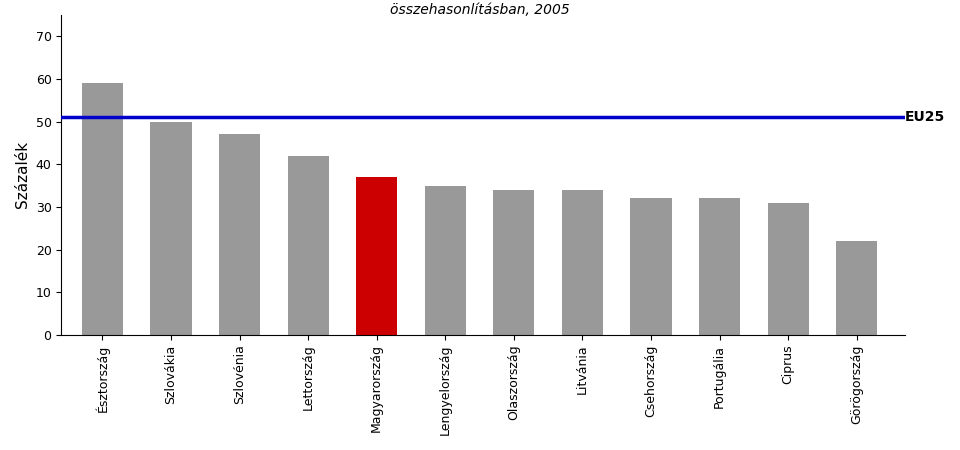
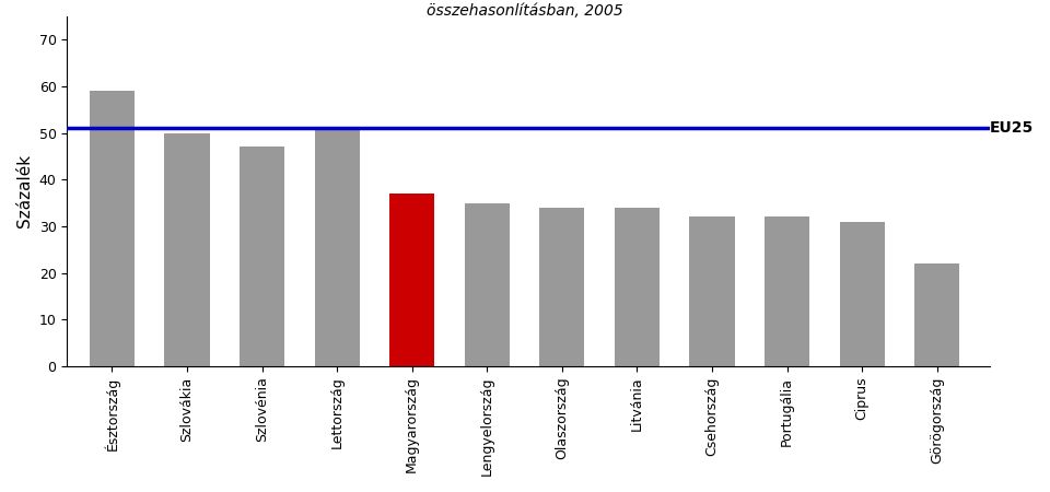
Lettország: 42 -> 51
